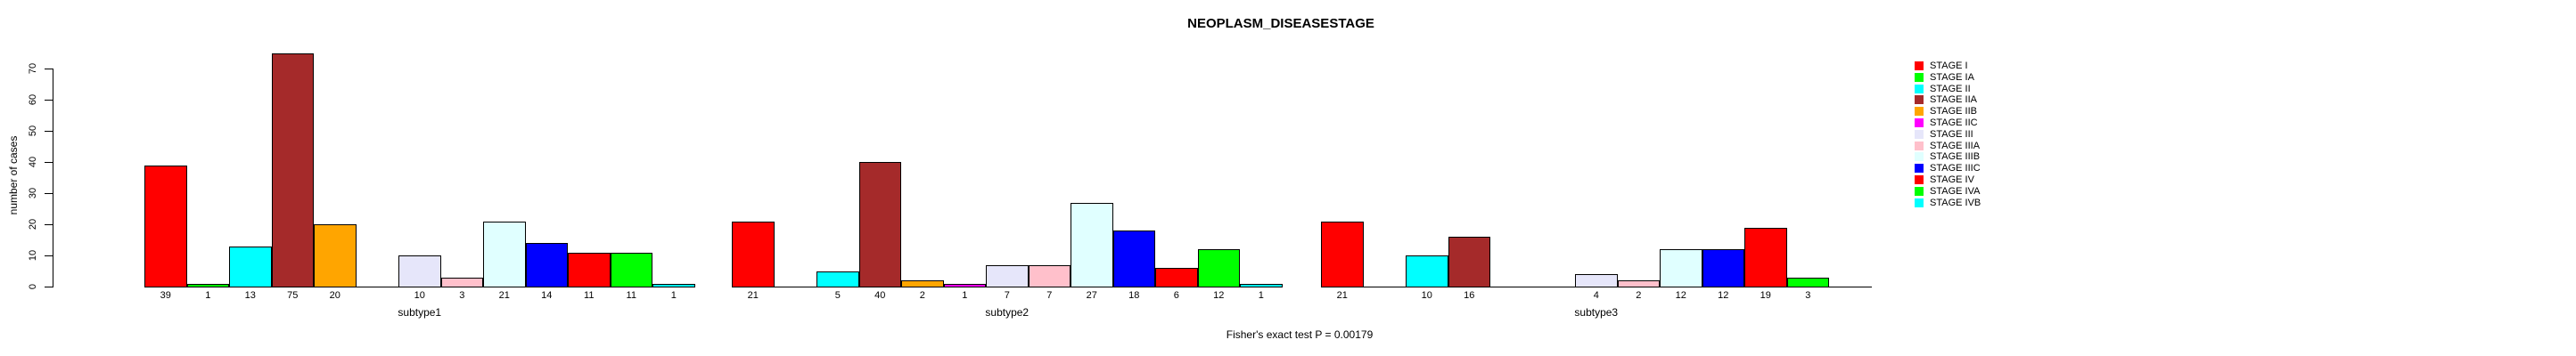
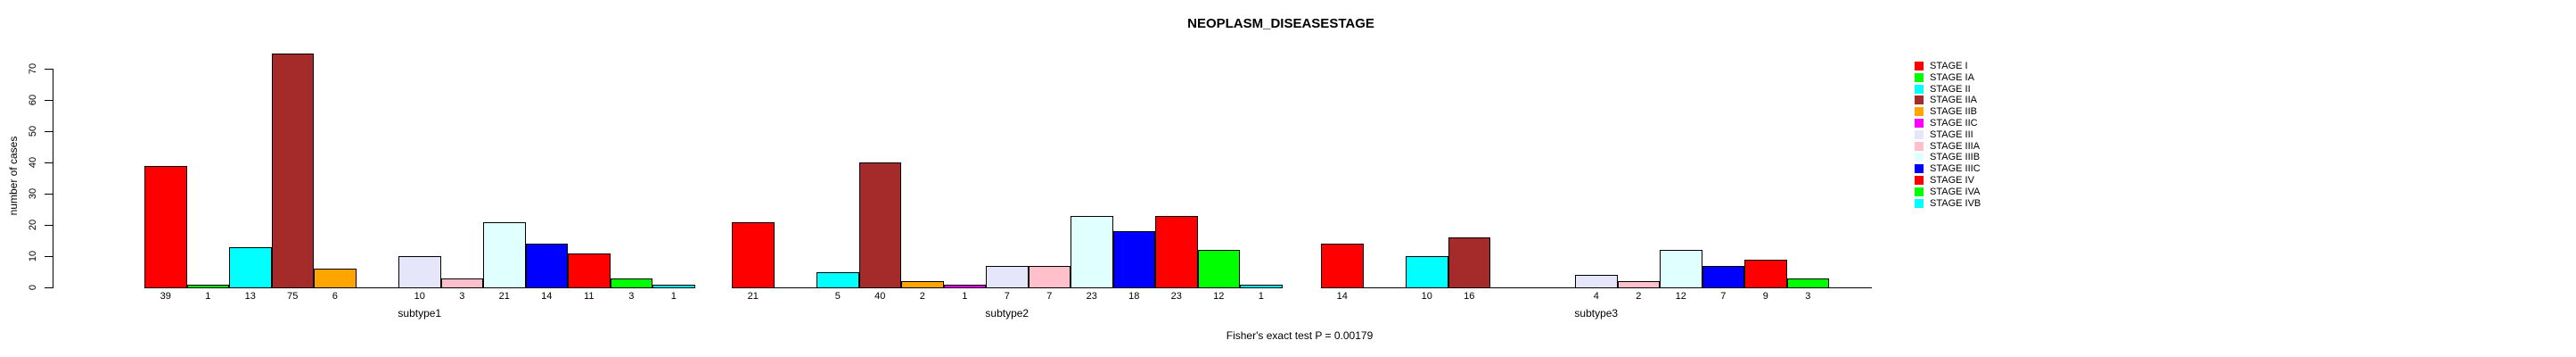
STAGE IIB/subtype1: 20 -> 6
STAGE IVA/subtype1: 11 -> 3
STAGE IIIB/subtype2: 27 -> 23
STAGE IV/subtype2: 6 -> 23
STAGE I/subtype3: 21 -> 14
STAGE IIIC/subtype3: 12 -> 7
STAGE IV/subtype3: 19 -> 9
